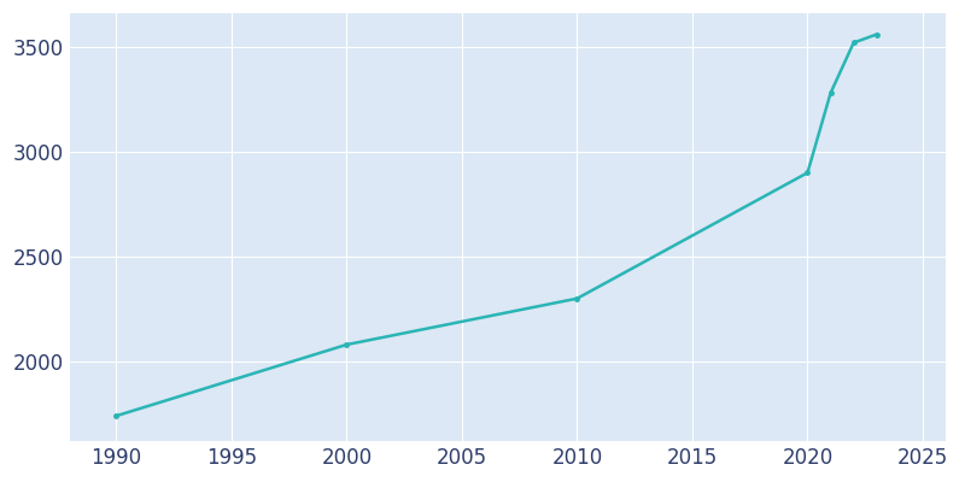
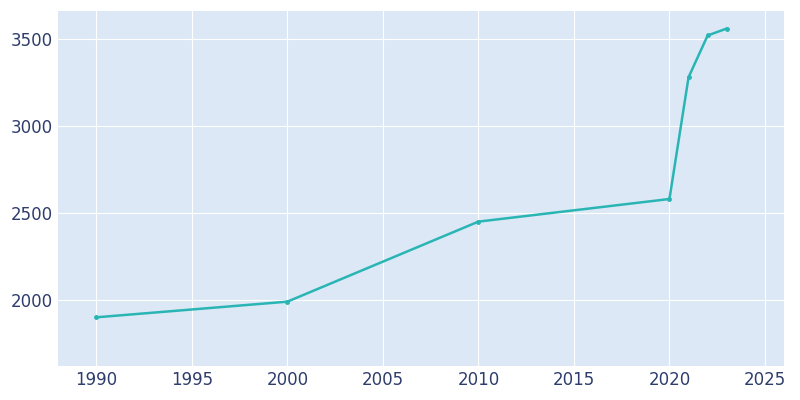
1990: 1740 -> 1900
2000: 2080 -> 1990
2010: 2300 -> 2450
2020: 2900 -> 2580
